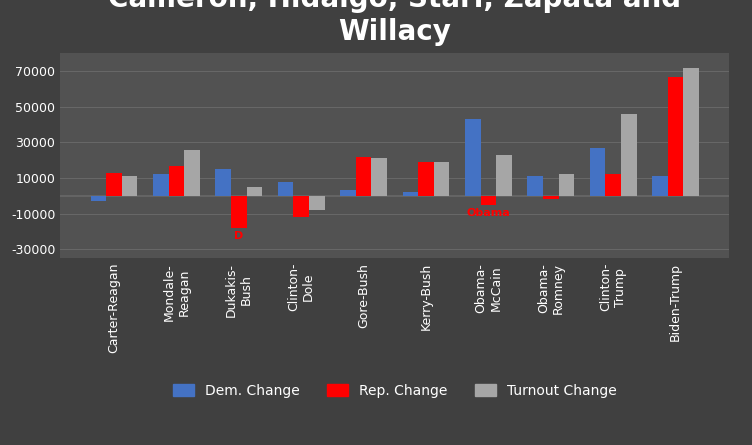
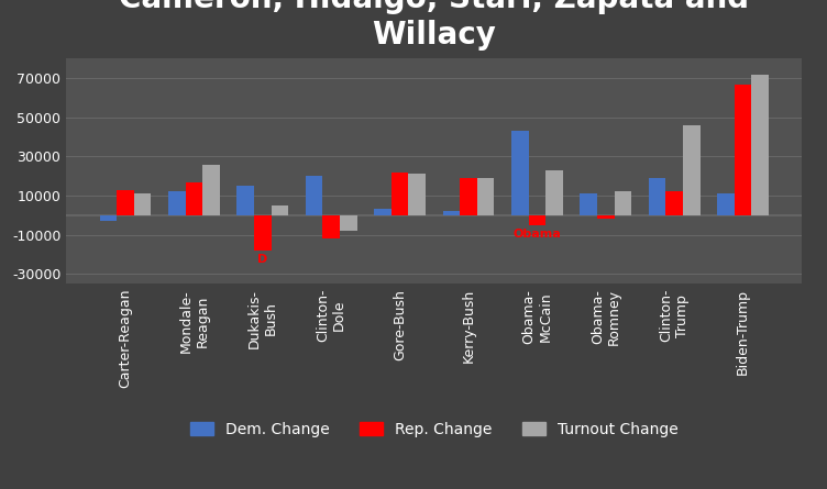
Dem. Change/Clinton- Dole: 8000 -> 20000
Dem. Change/Clinton- Trump: 27000 -> 19000
